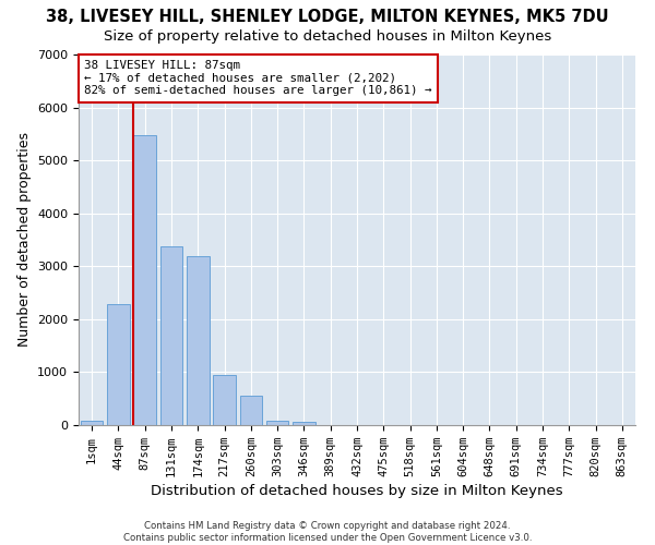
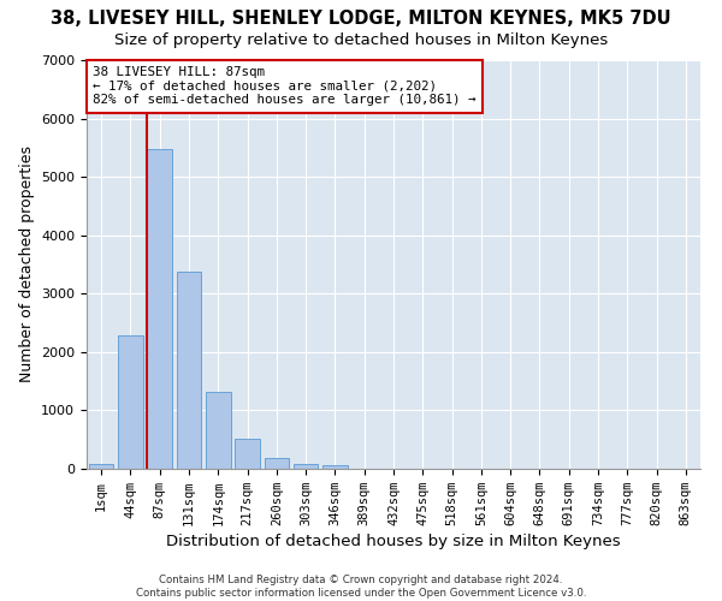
174sqm: 3200 -> 1310
217sqm: 950 -> 510
260sqm: 550 -> 180
